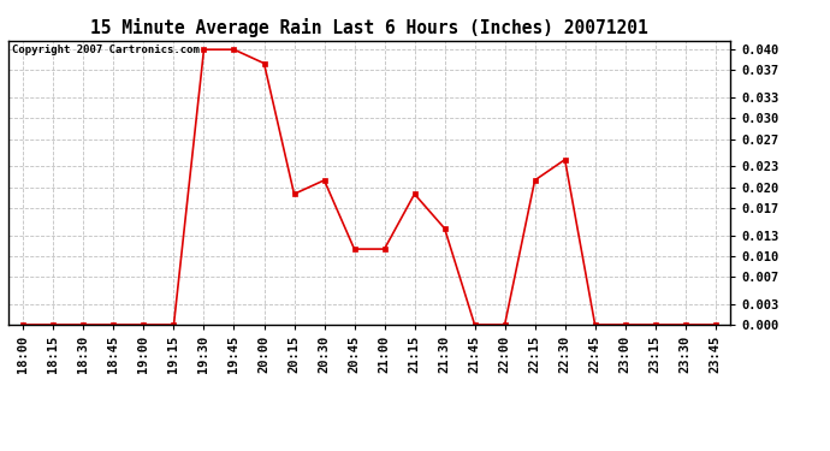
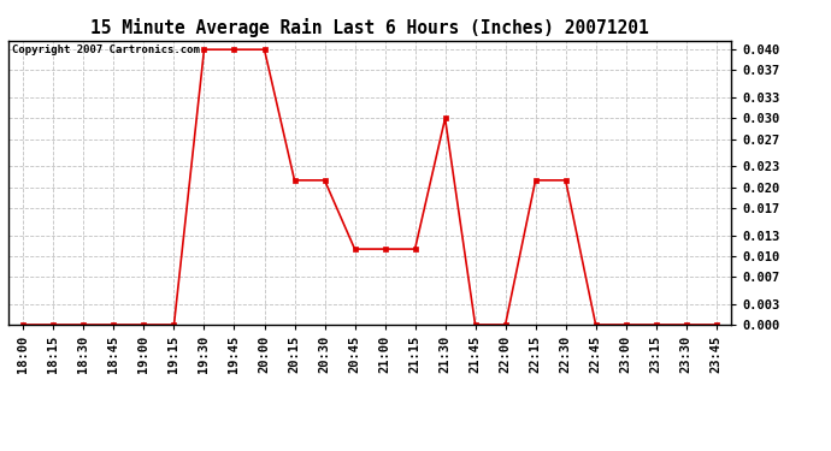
20:00: 0.038 -> 0.040
20:15: 0.019 -> 0.021
21:15: 0.019 -> 0.011
21:30: 0.014 -> 0.030
22:30: 0.024 -> 0.021
